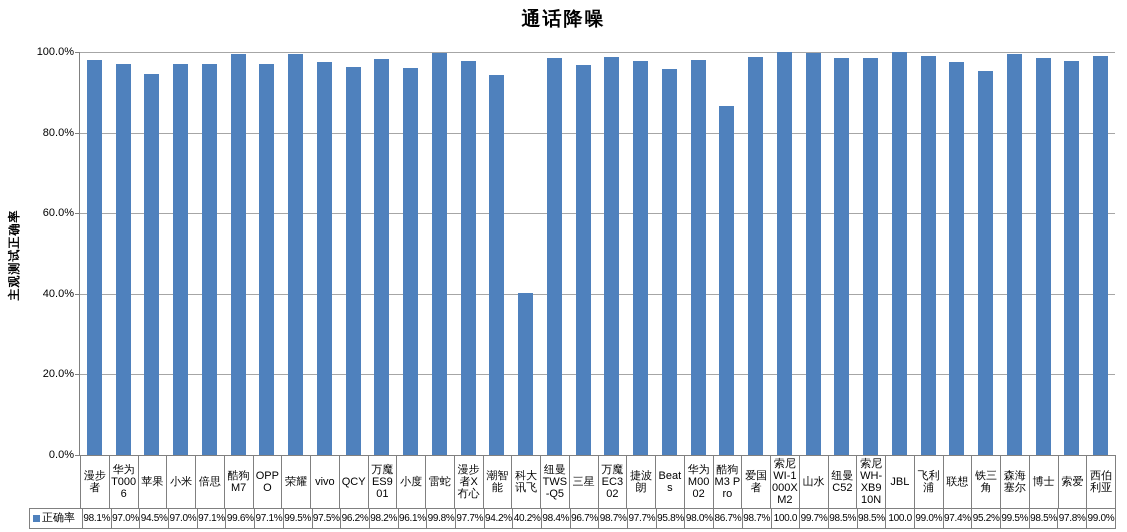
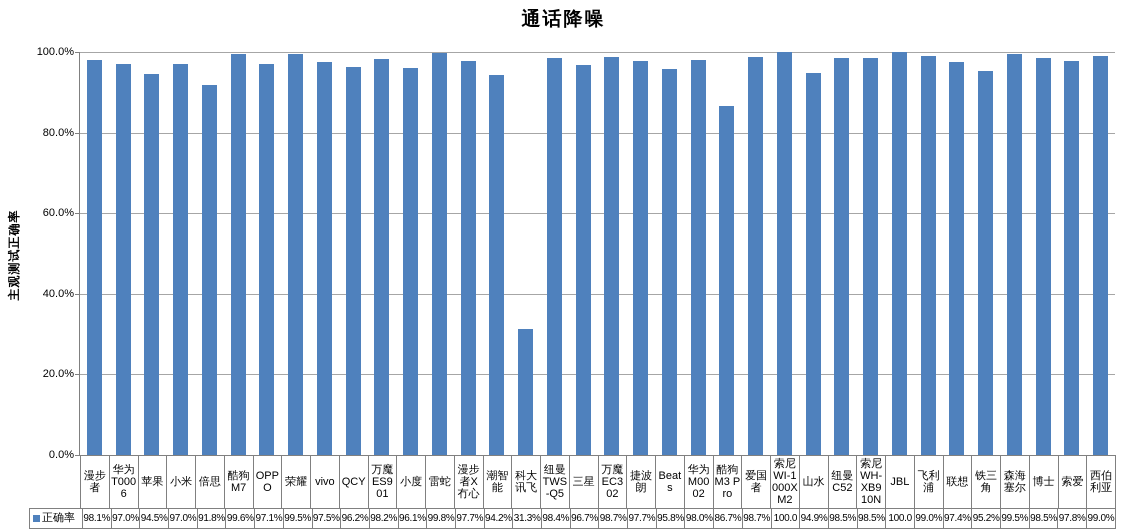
倍思: 97.1% -> 91.8%
科大讯飞: 40.2% -> 31.3%
山水: 99.7% -> 94.9%
